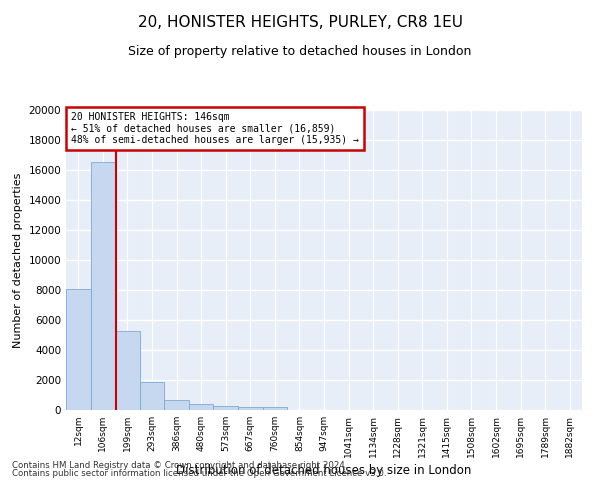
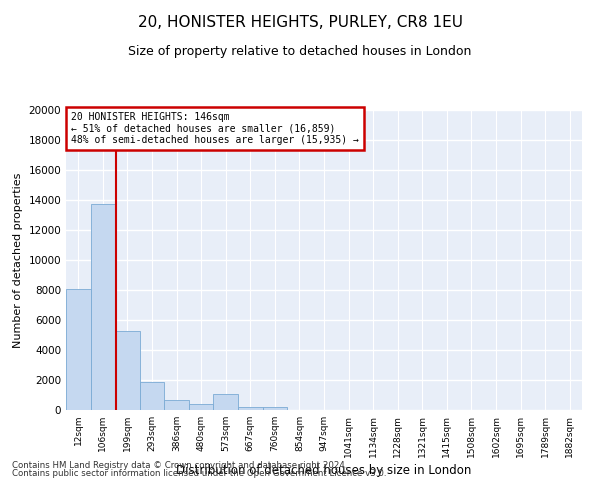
106sqm: 16500 -> 13700
573sqm: 300 -> 1100
